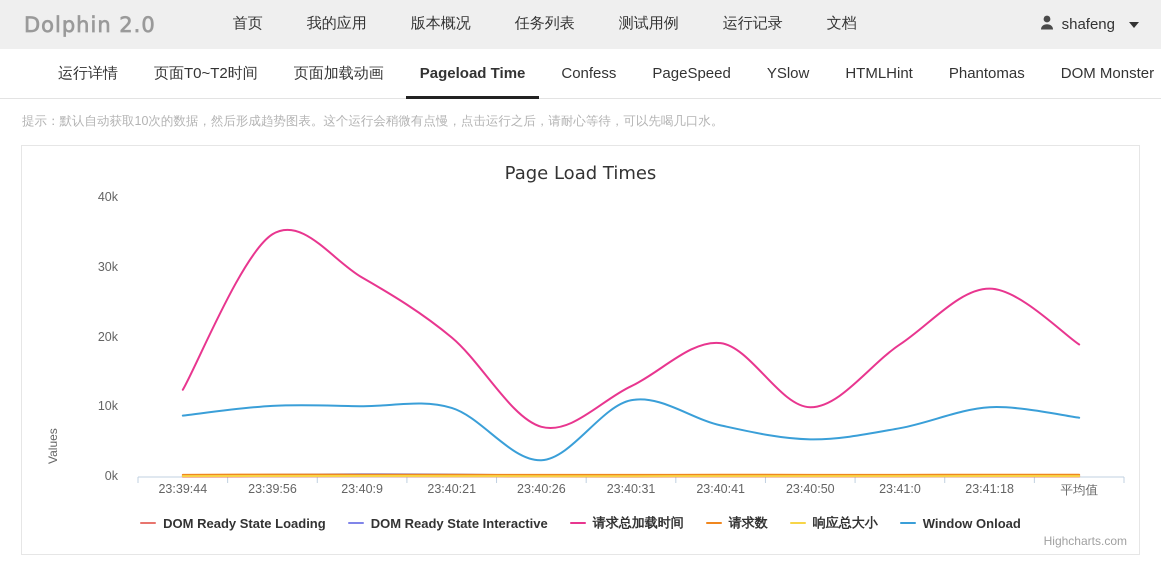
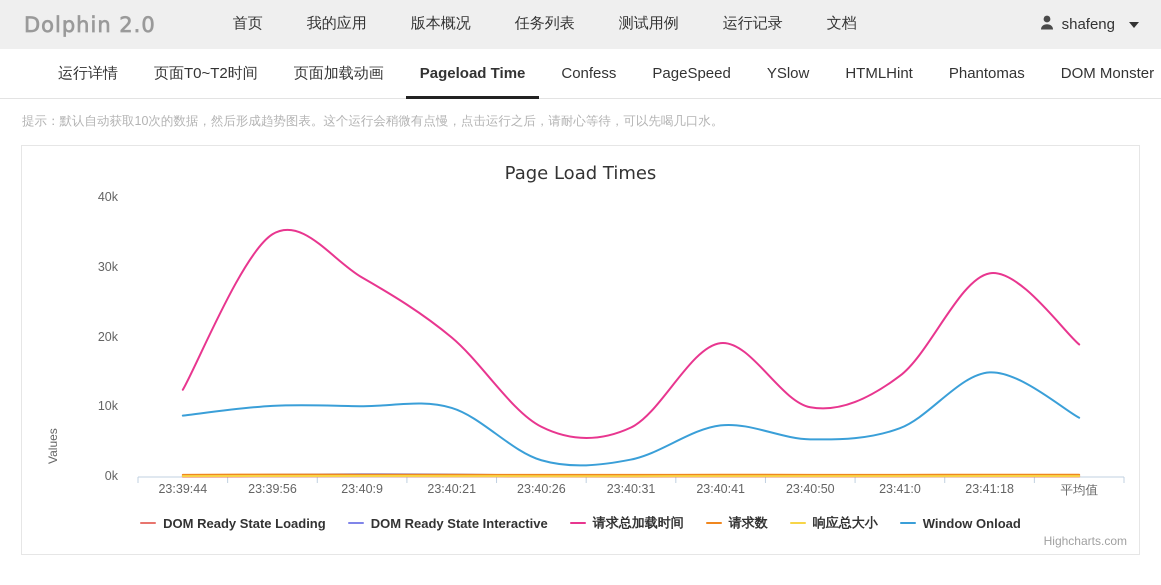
请求总加载时间/23:40:31: 13k -> 7k
Window Onload/23:40:31: 11k -> 2k
请求总加载时间/23:41:0: 19k -> 14k
请求总加载时间/23:41:18: 27k -> 29k
Window Onload/23:41:18: 10k -> 15k
